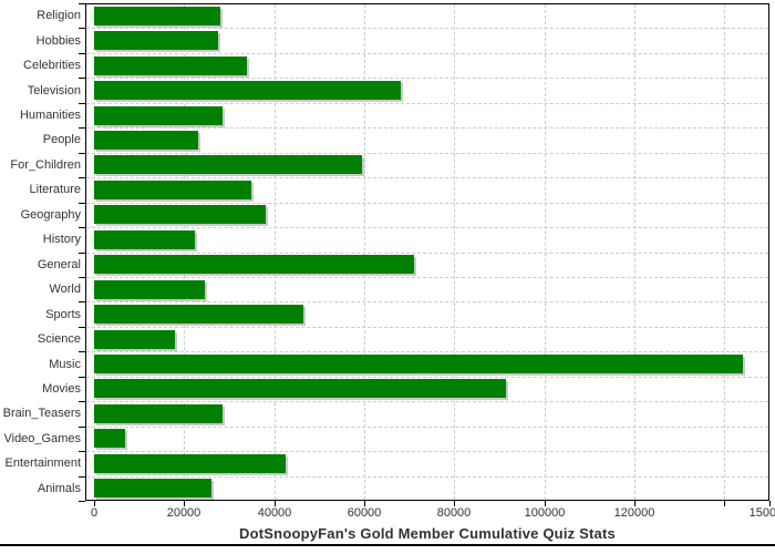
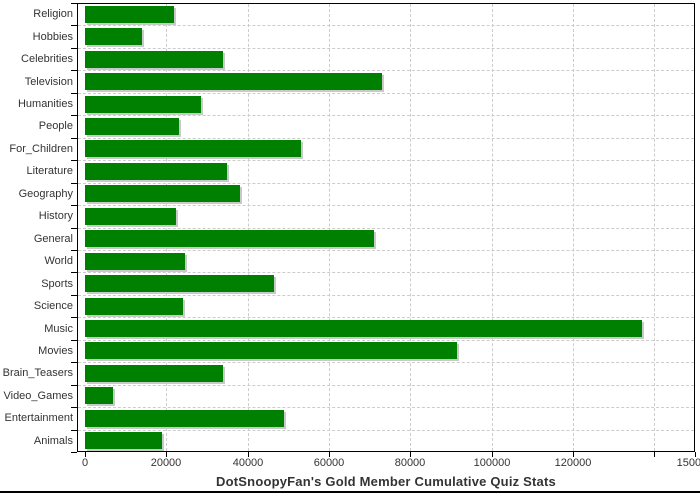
Religion: 28000 -> 22000
Hobbies: 28000 -> 14000
Television: 68000 -> 73000
For_Children: 60000 -> 53000
Science: 18000 -> 24000
Music: 144000 -> 137000
Brain_Teasers: 28000 -> 34000
Entertainment: 42000 -> 49000
Animals: 26000 -> 19000
